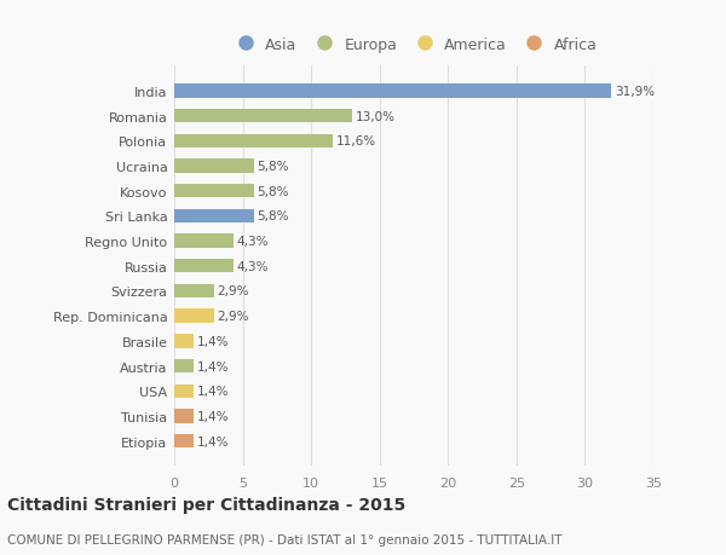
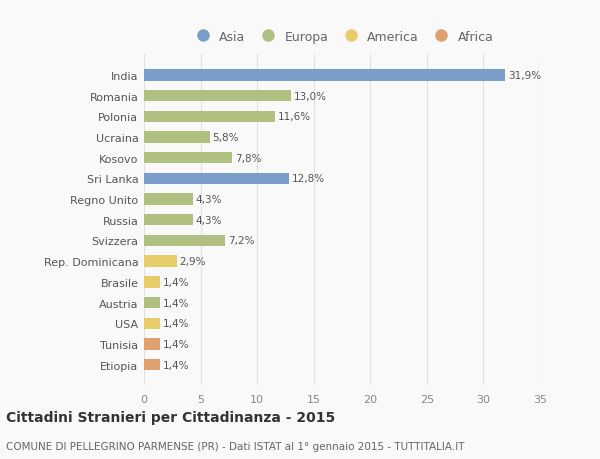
Kosovo: 5,8% -> 7,8%
Sri Lanka: 5,8% -> 12,8%
Svizzera: 2,9% -> 7,2%
